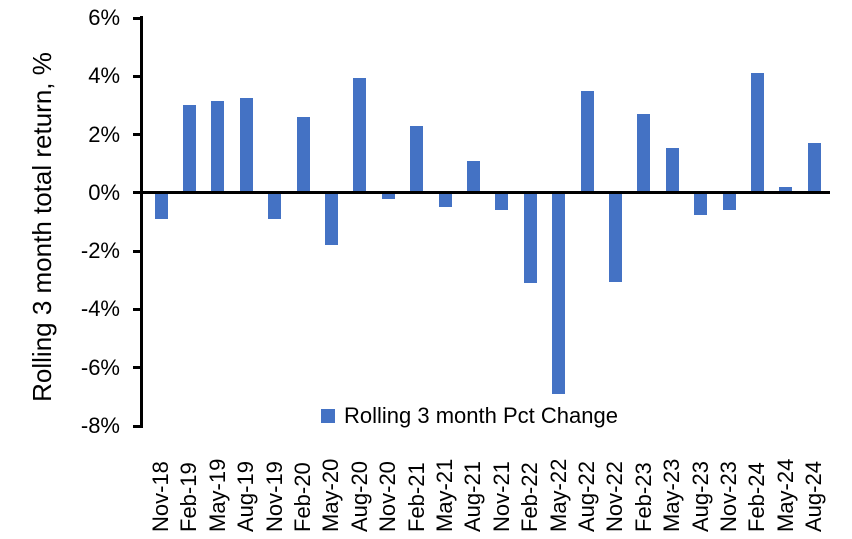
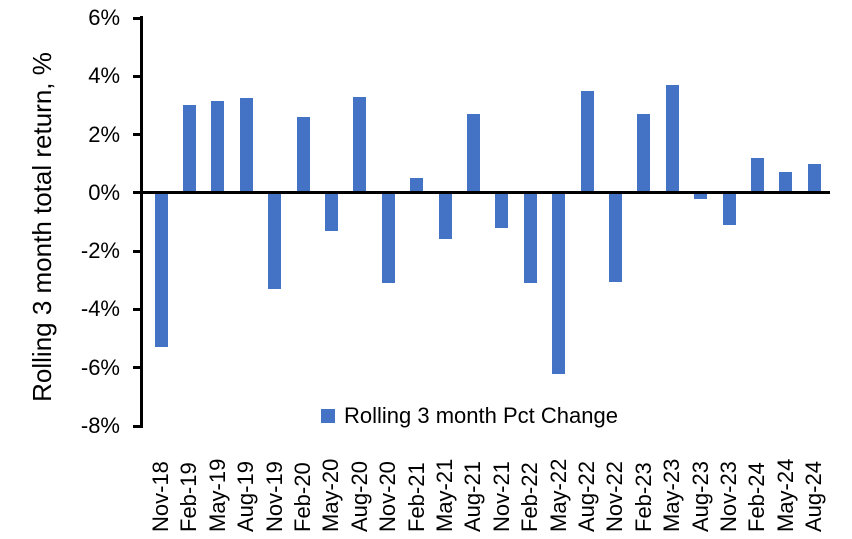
Nov-18: -0.9% -> -5.3%
Nov-19: -0.9% -> -3.3%
May-20: -1.8% -> -1.3%
Aug-20: 4.0% -> 3.3%
Nov-20: -0.2% -> -3.1%
Feb-21: 2.3% -> 0.5%
May-21: -0.5% -> -1.6%
Aug-21: 1.1% -> 2.7%
Nov-21: -0.6% -> -1.2%
May-22: -6.9% -> -6.2%
May-23: 1.6% -> 3.7%
Aug-23: -0.8% -> -0.2%
Nov-23: -0.6% -> -1.1%
Feb-24: 4.1% -> 1.2%
May-24: 0.2% -> 0.7%
Aug-24: 1.7% -> 1.0%
